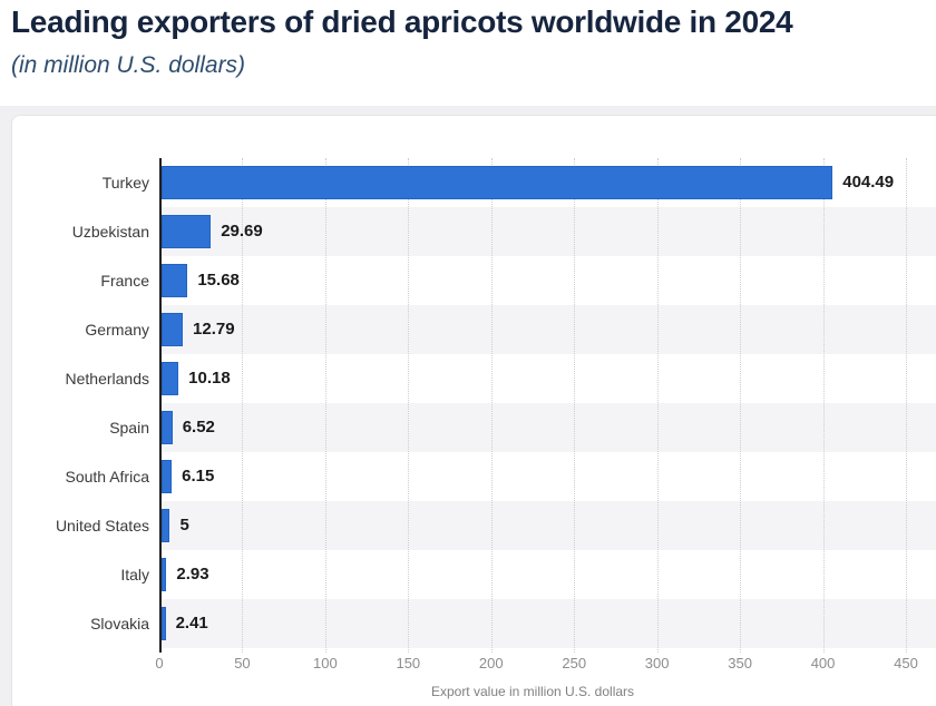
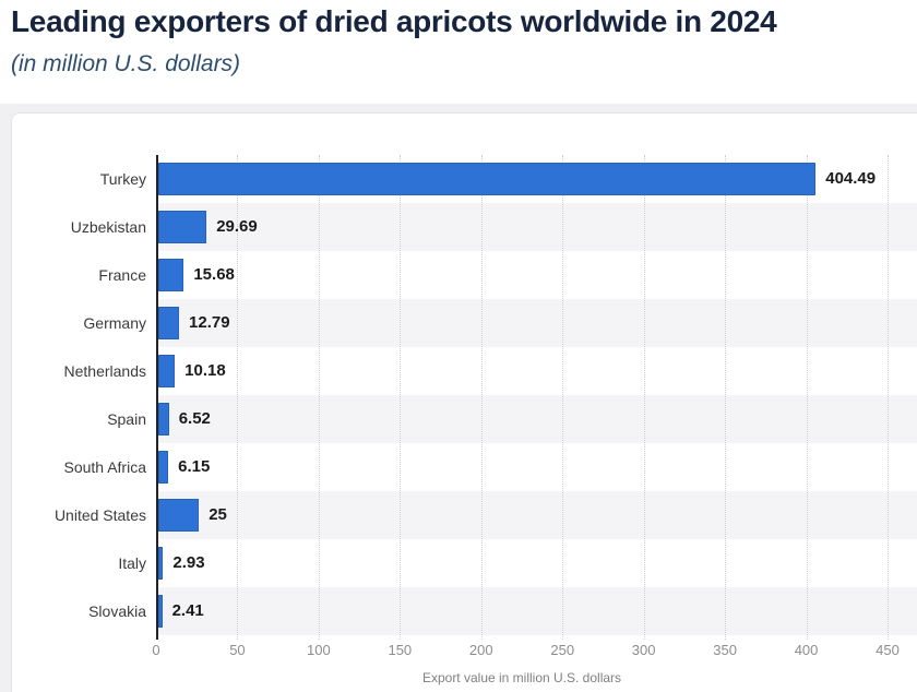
United States: 5 -> 25
